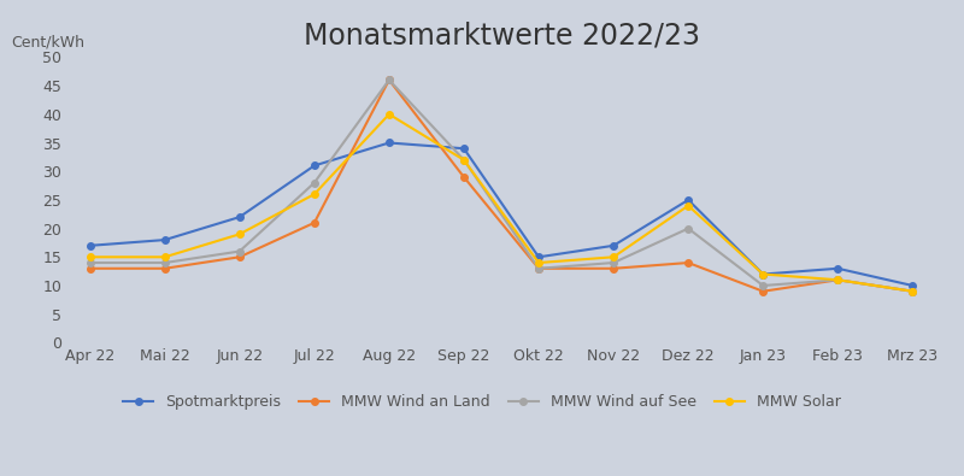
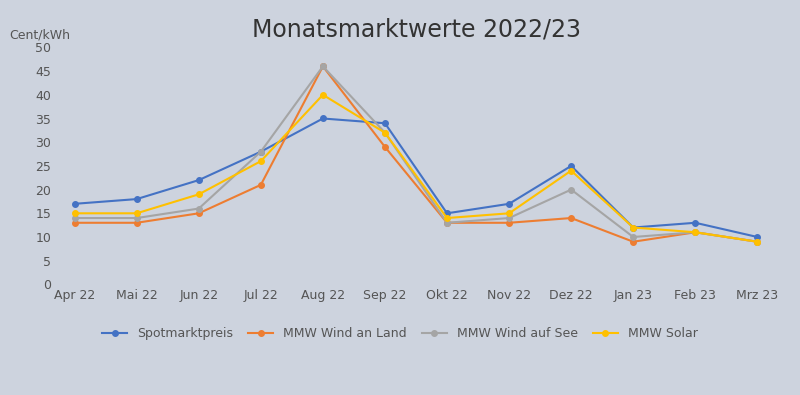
Spotmarktpreis/Jul 22: 31 -> 28
